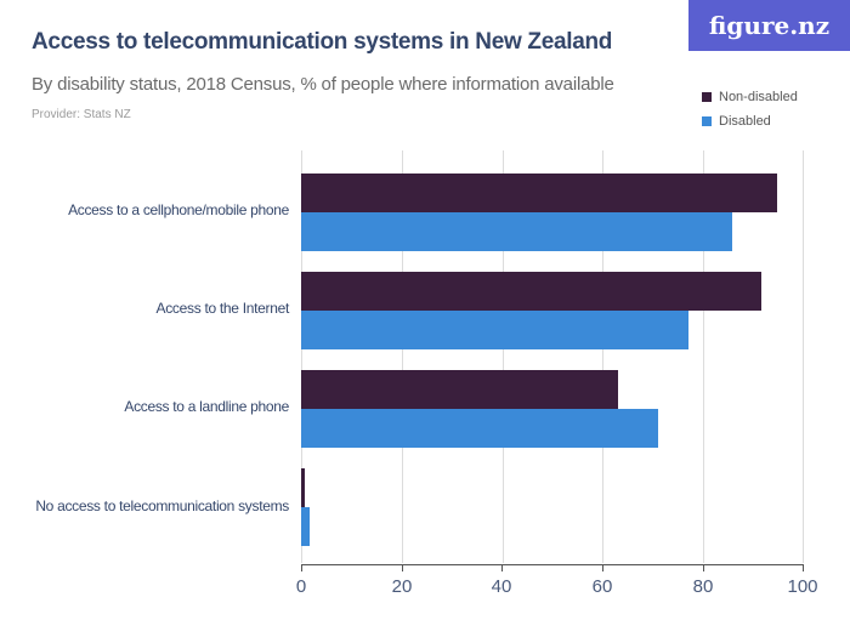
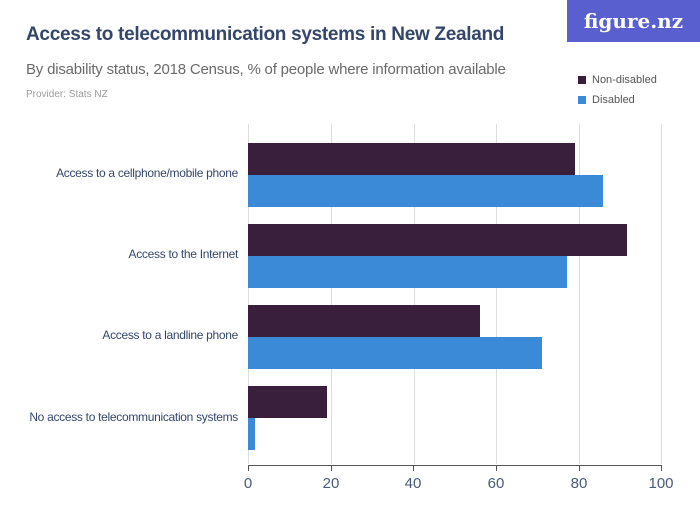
Non-disabled/Access to a cellphone/mobile phone: 95 -> 79
Non-disabled/Access to a landline phone: 63 -> 56
Non-disabled/No access to telecommunication systems: 1 -> 19
